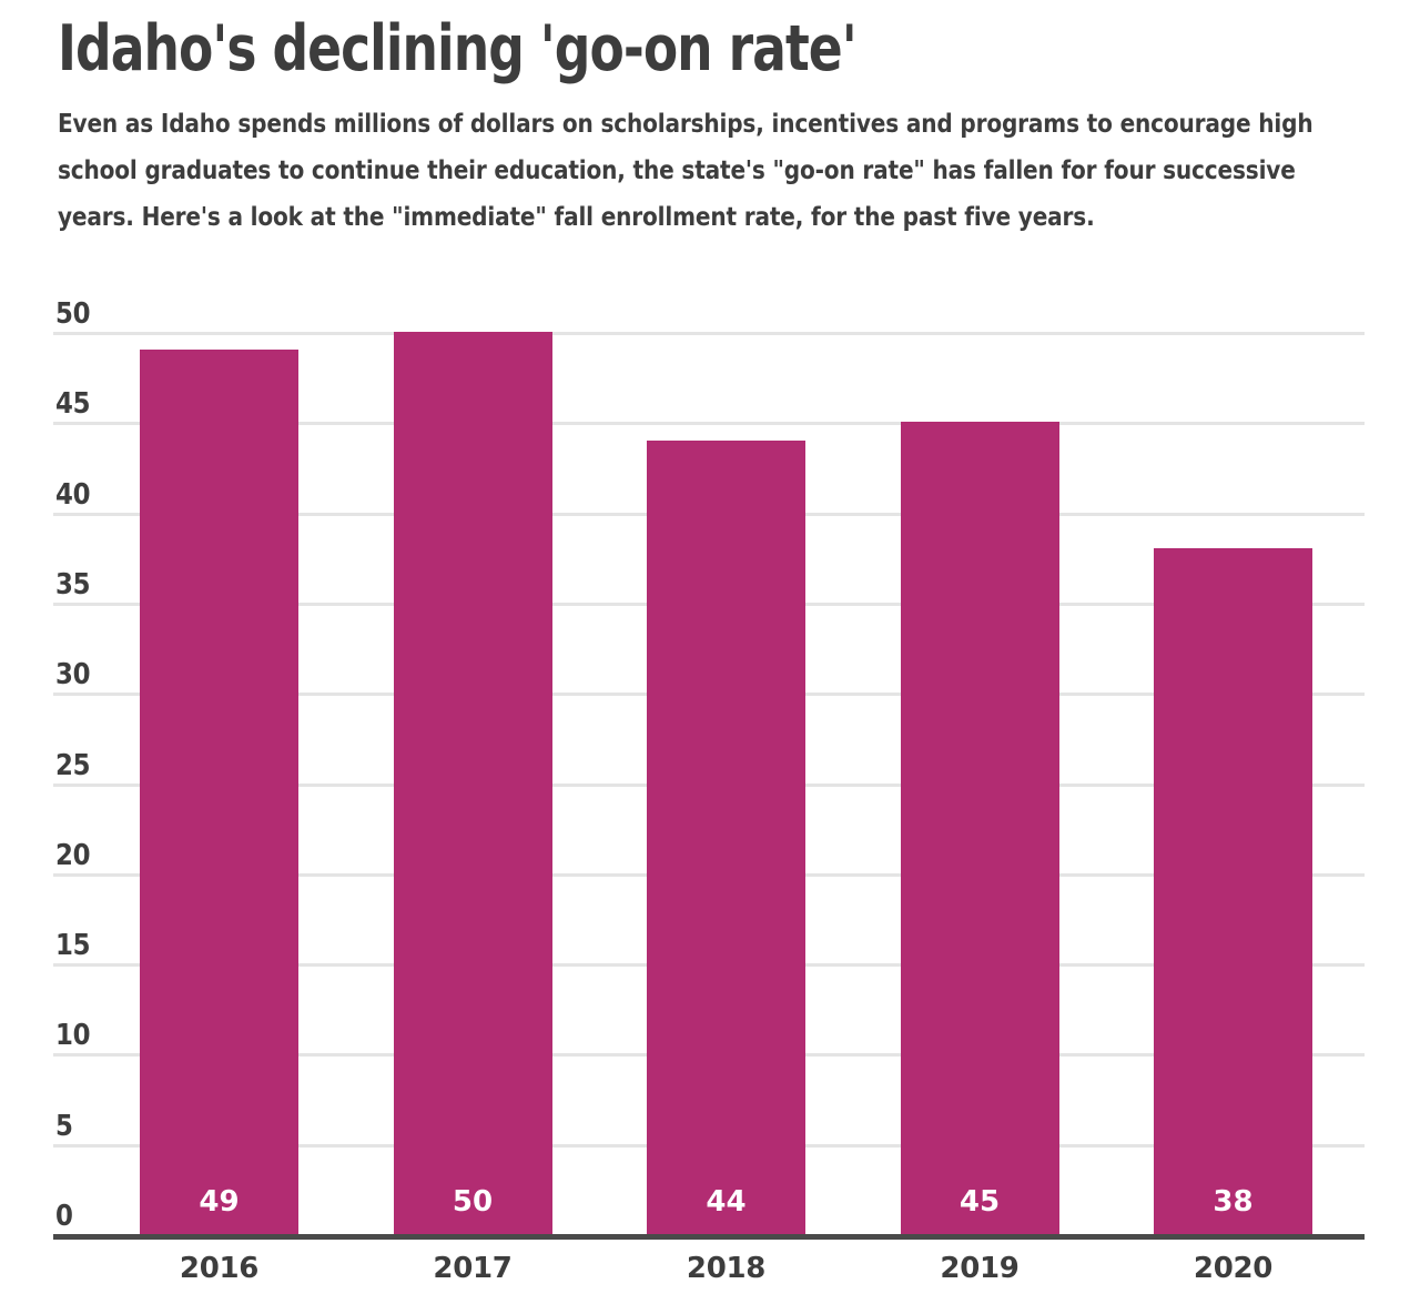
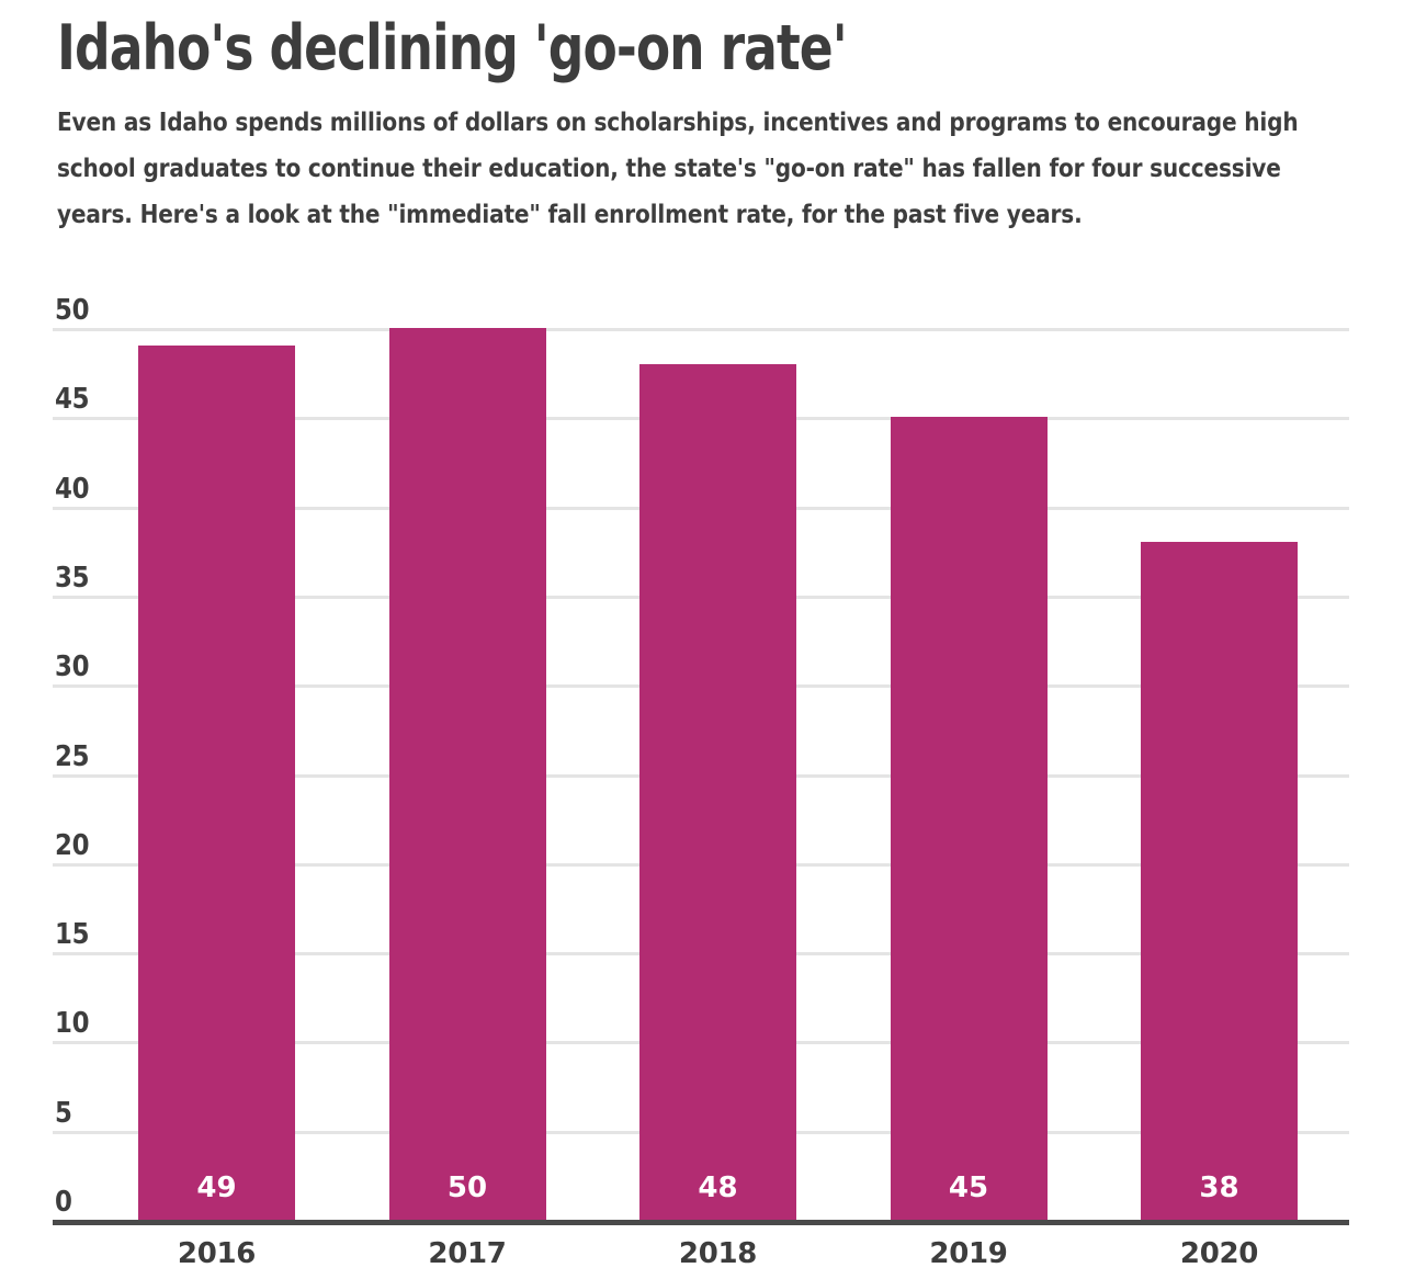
2018: 44 -> 48
